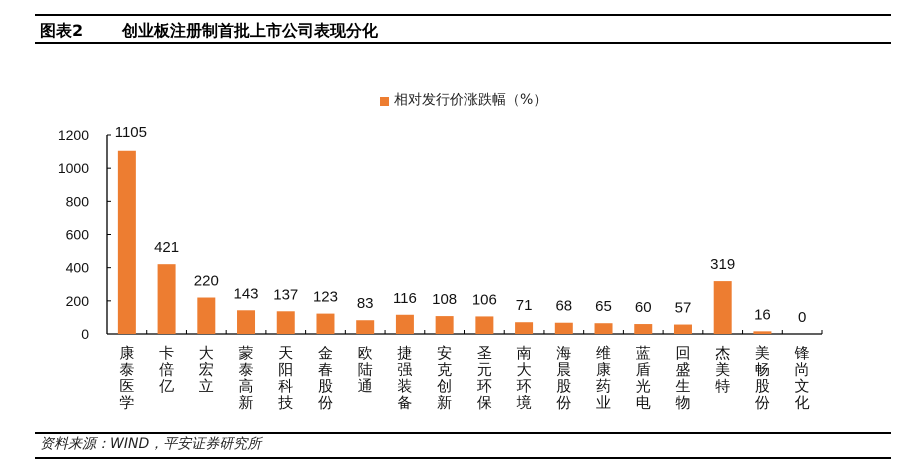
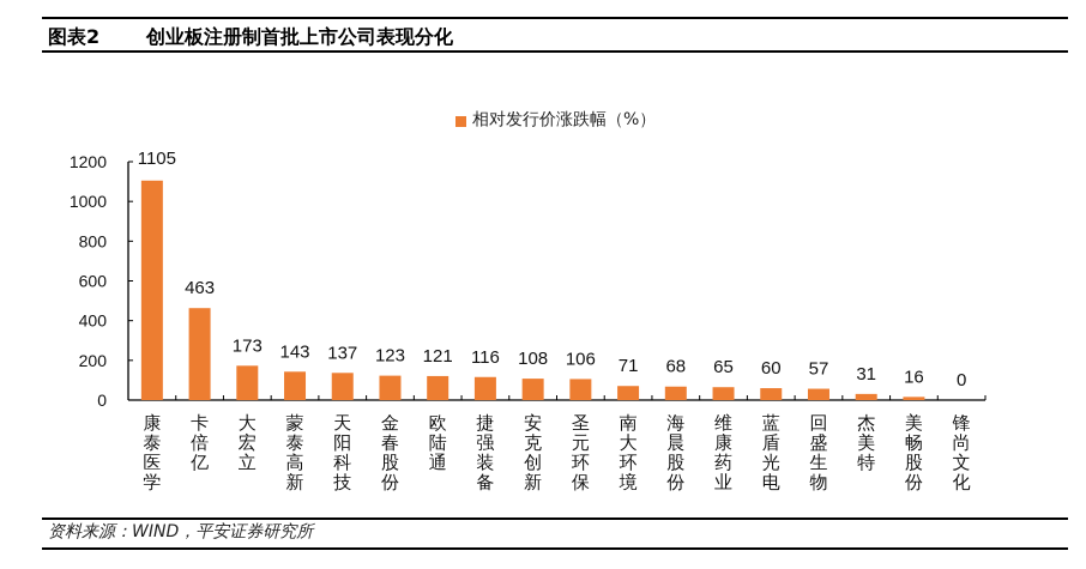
卡倍亿: 421 -> 463
大宏立: 220 -> 173
欧陆通: 83 -> 121
杰美特: 319 -> 31
